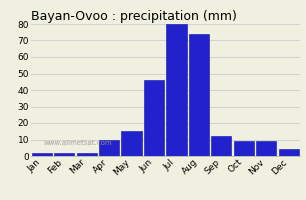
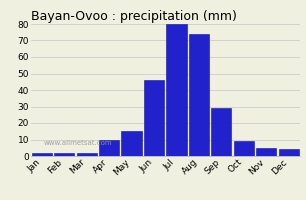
Sep: 12 -> 29
Nov: 9 -> 5
